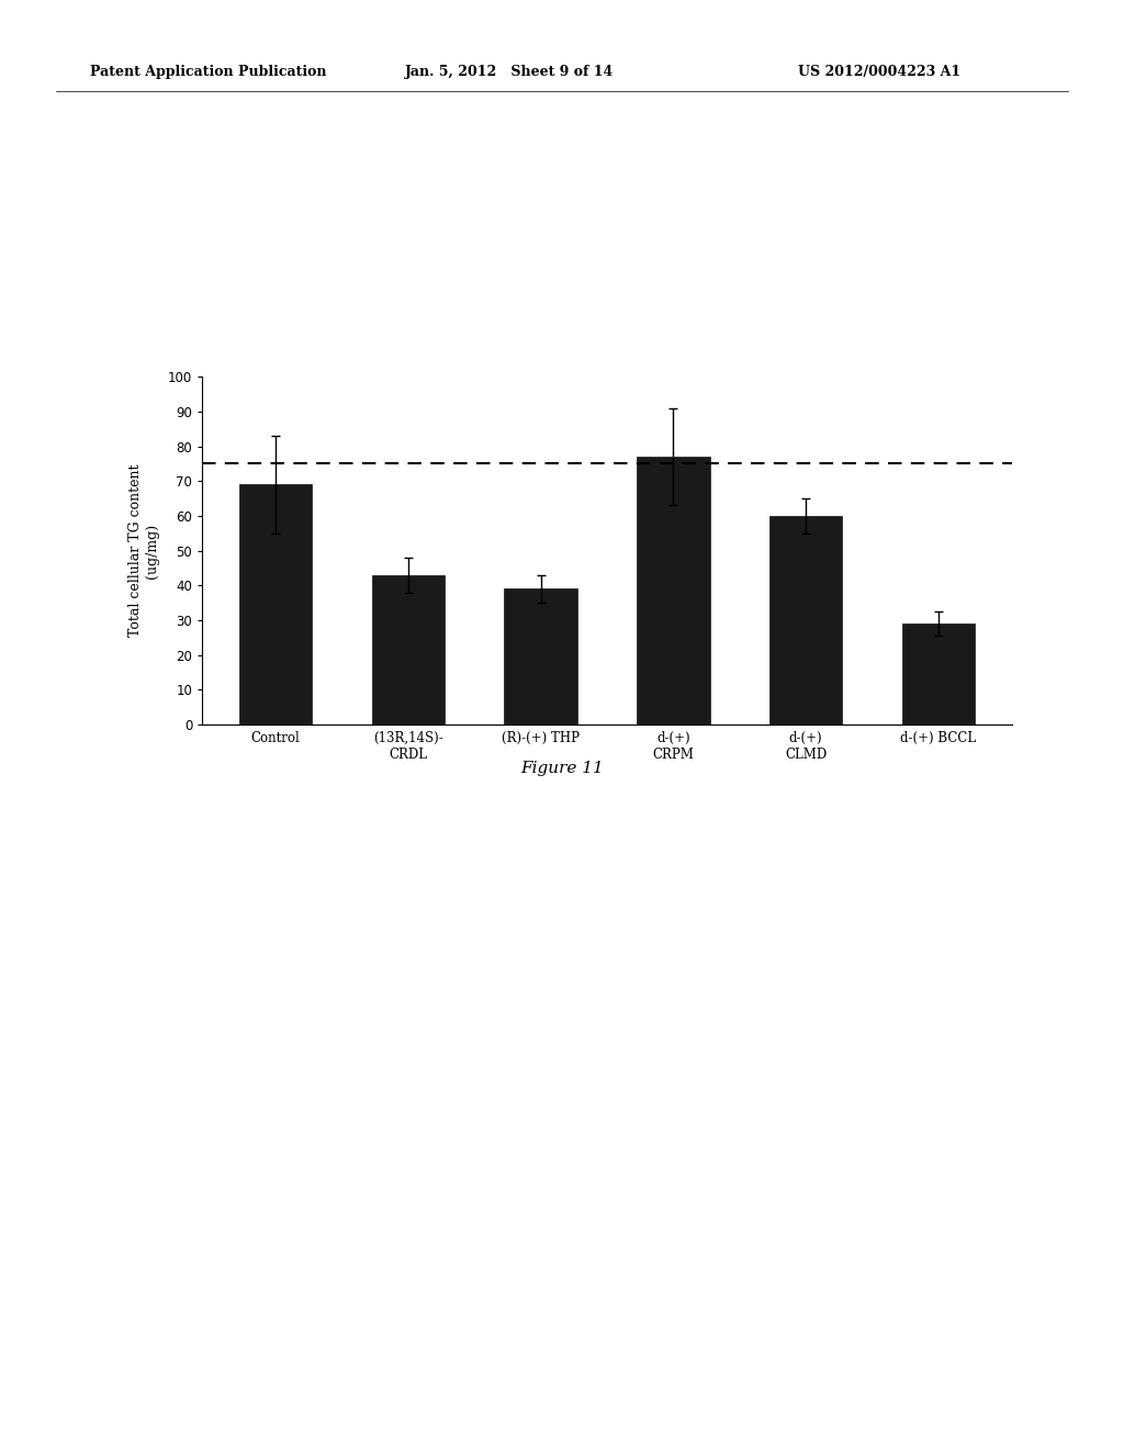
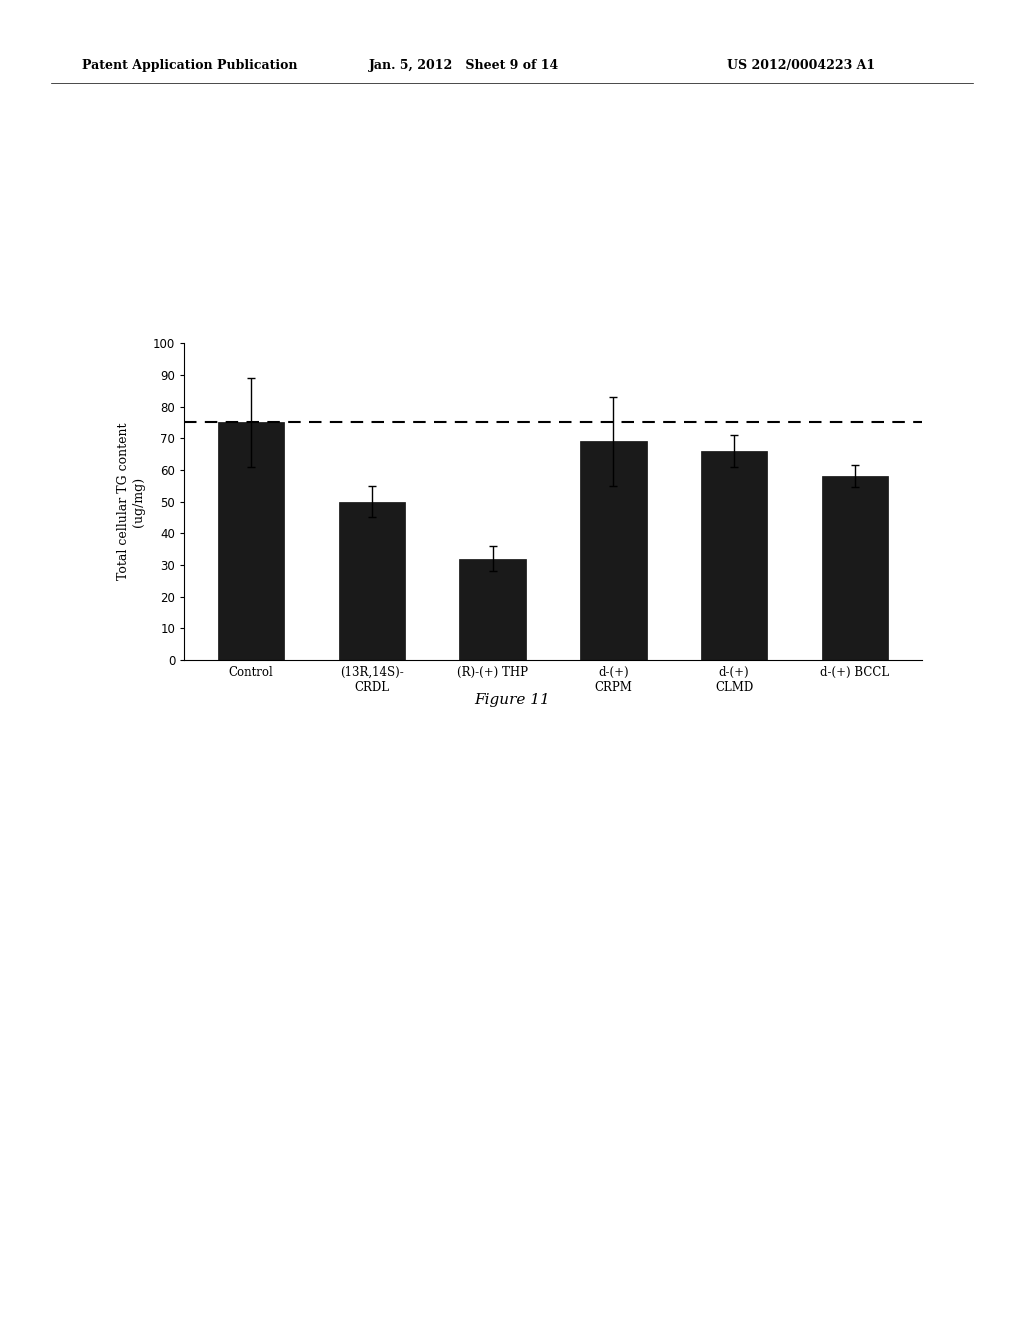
Control: 69 -> 75
(13R,14S)- CRDL: 43 -> 50
(R)-(+) THP: 39 -> 32
d-(+) CRPM: 77 -> 69
d-(+) CLMD: 60 -> 66
d-(+) BCCL: 29 -> 58
